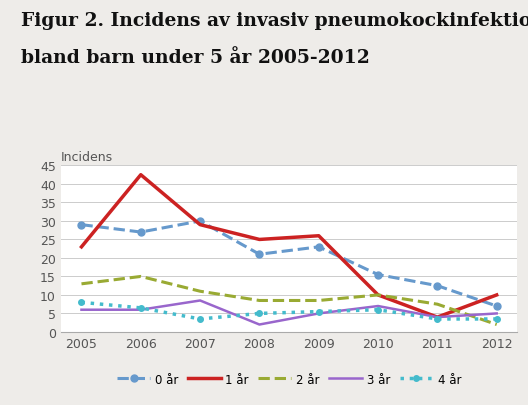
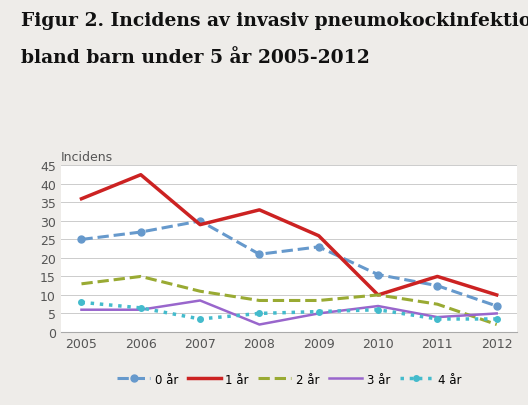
0 år/2005: 29.0 -> 25.0
1 år/2005: 23.0 -> 36.0
1 år/2008: 25.0 -> 33.0
1 år/2011: 4.0 -> 15.0
